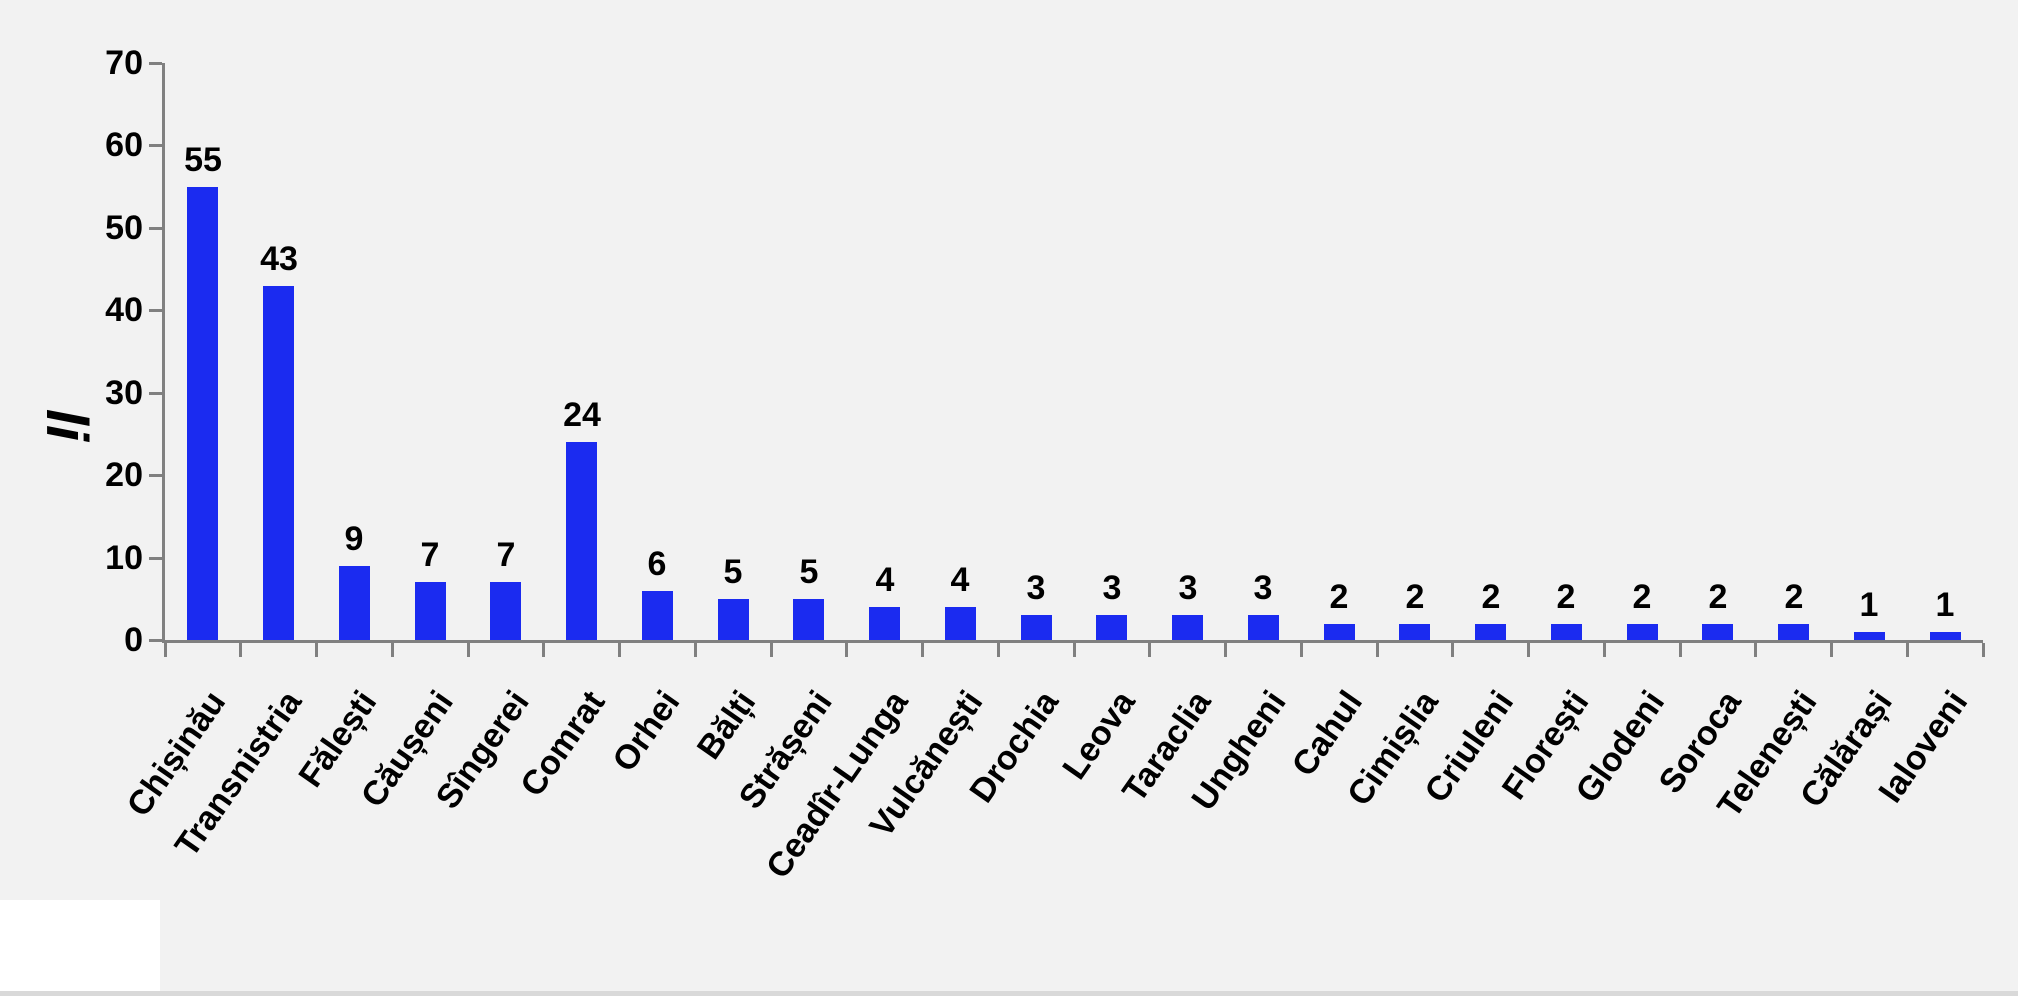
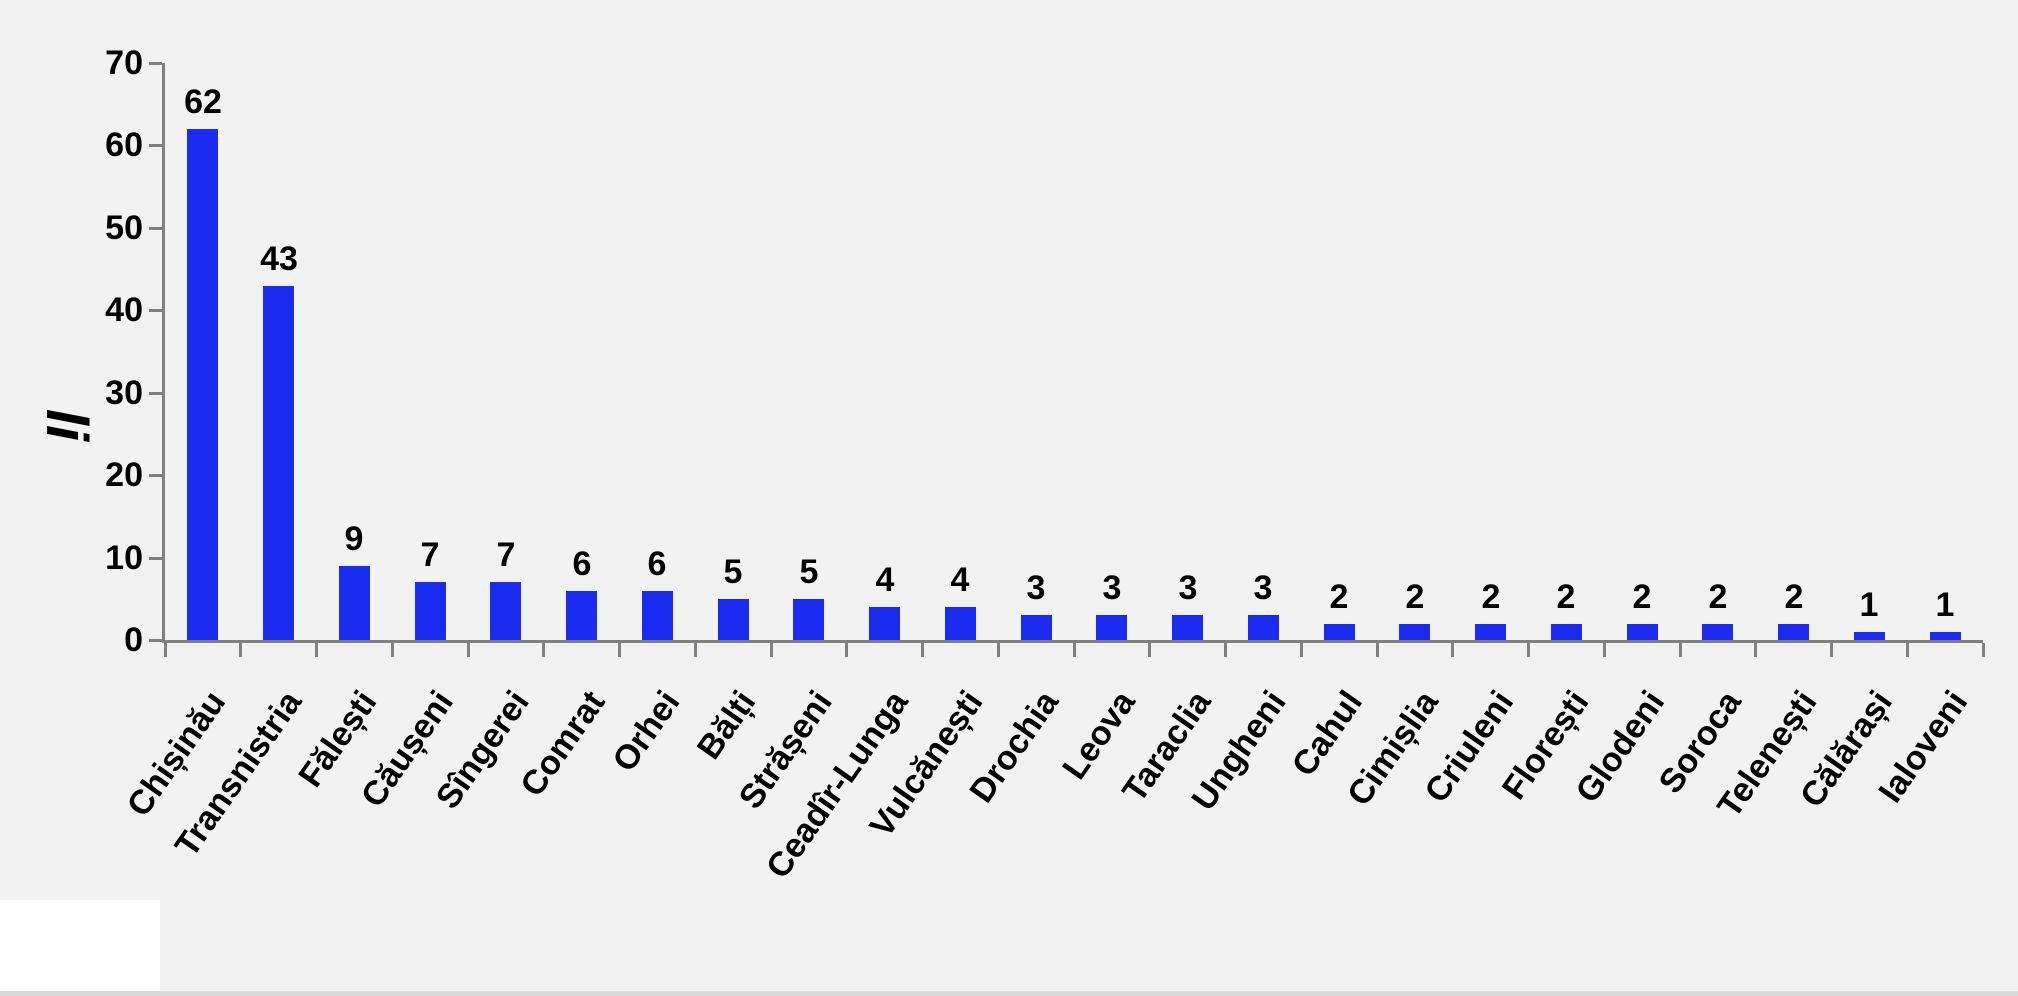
Chișinău: 55 -> 62
Comrat: 24 -> 6
